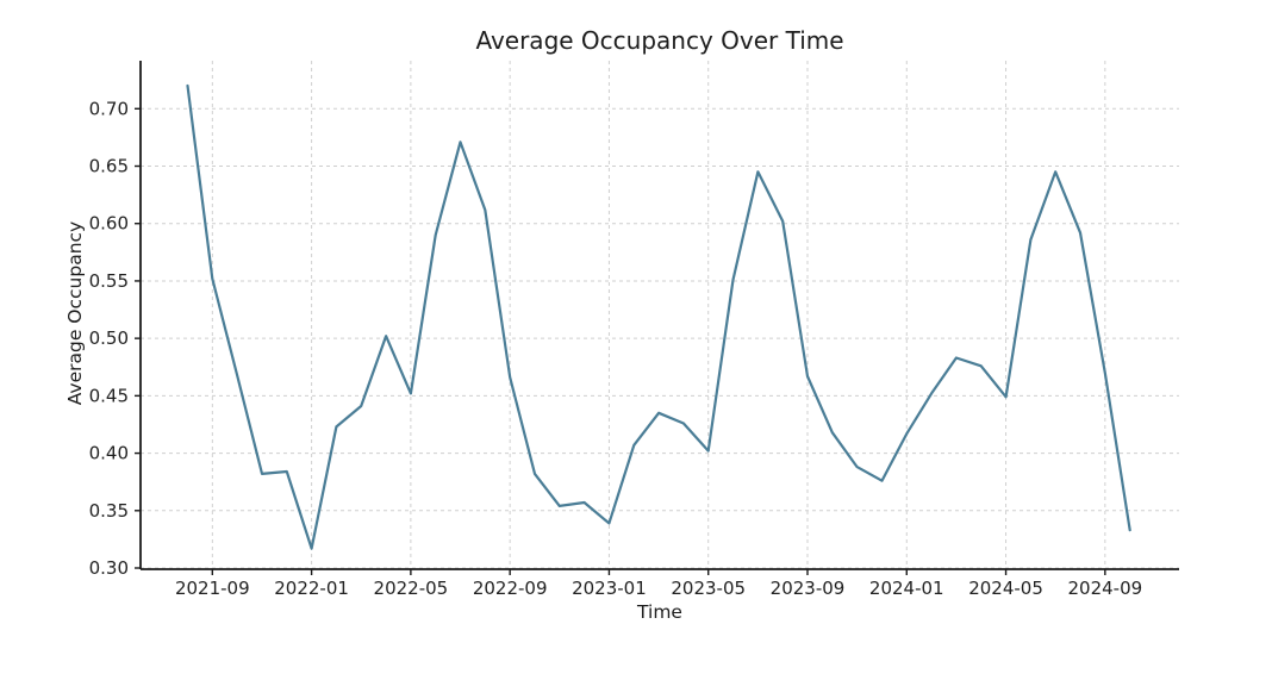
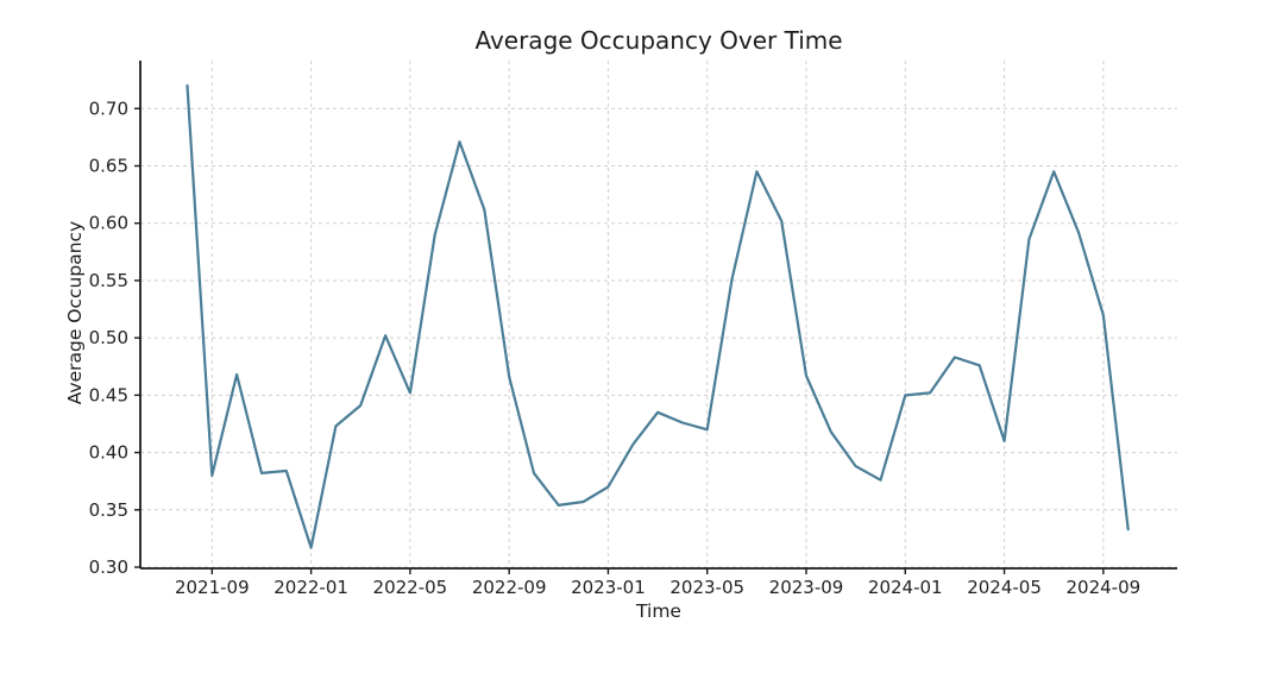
2021-09: 0.55 -> 0.38
2023-01: 0.34 -> 0.37
2023-05: 0.40 -> 0.42
2024-01: 0.42 -> 0.45
2024-05: 0.45 -> 0.41
2024-09: 0.47 -> 0.52
